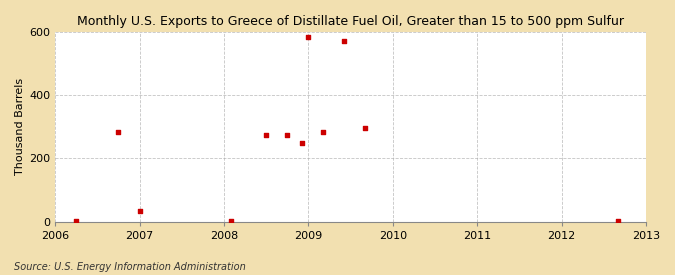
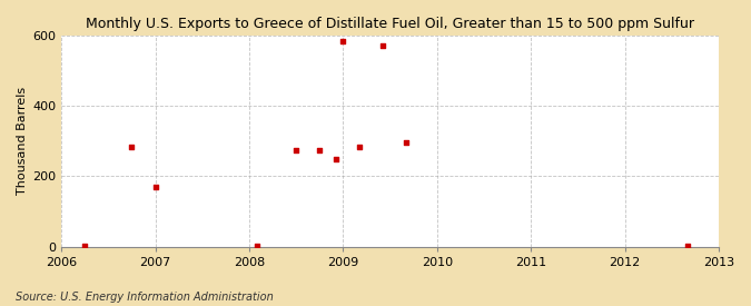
2007: 35 -> 170
